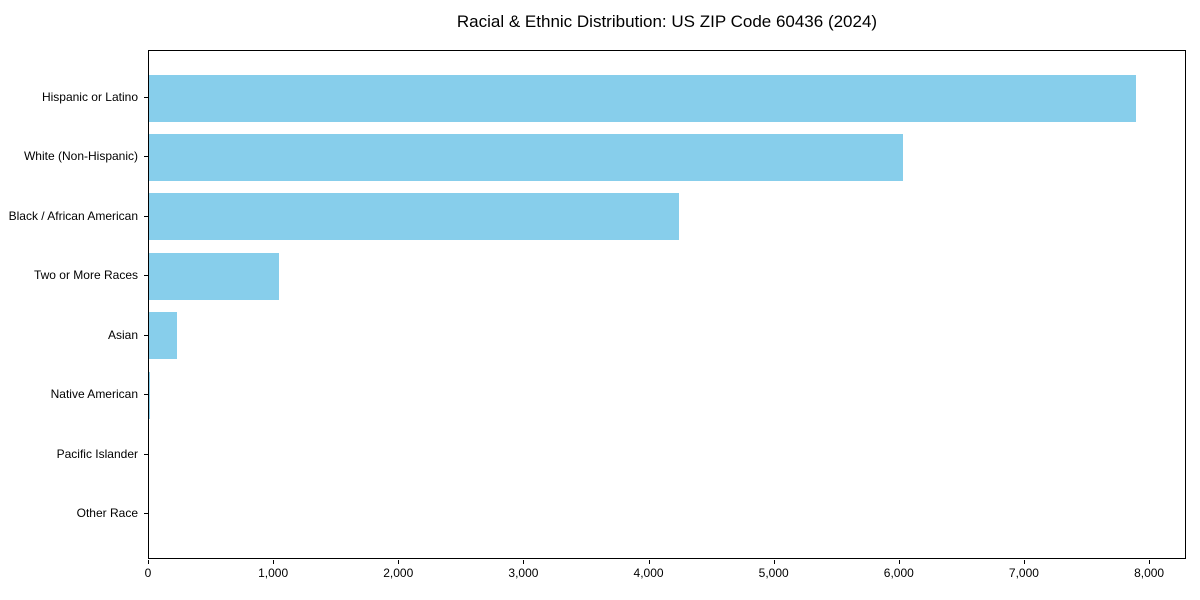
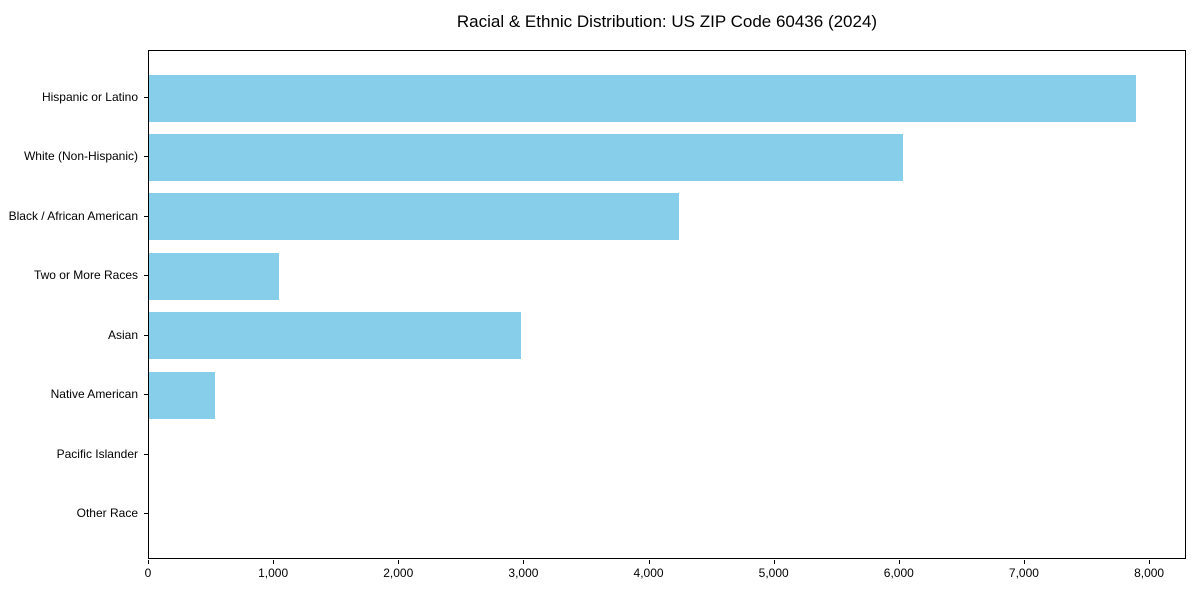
Asian: 220 -> 2980
Native American: 10 -> 530
